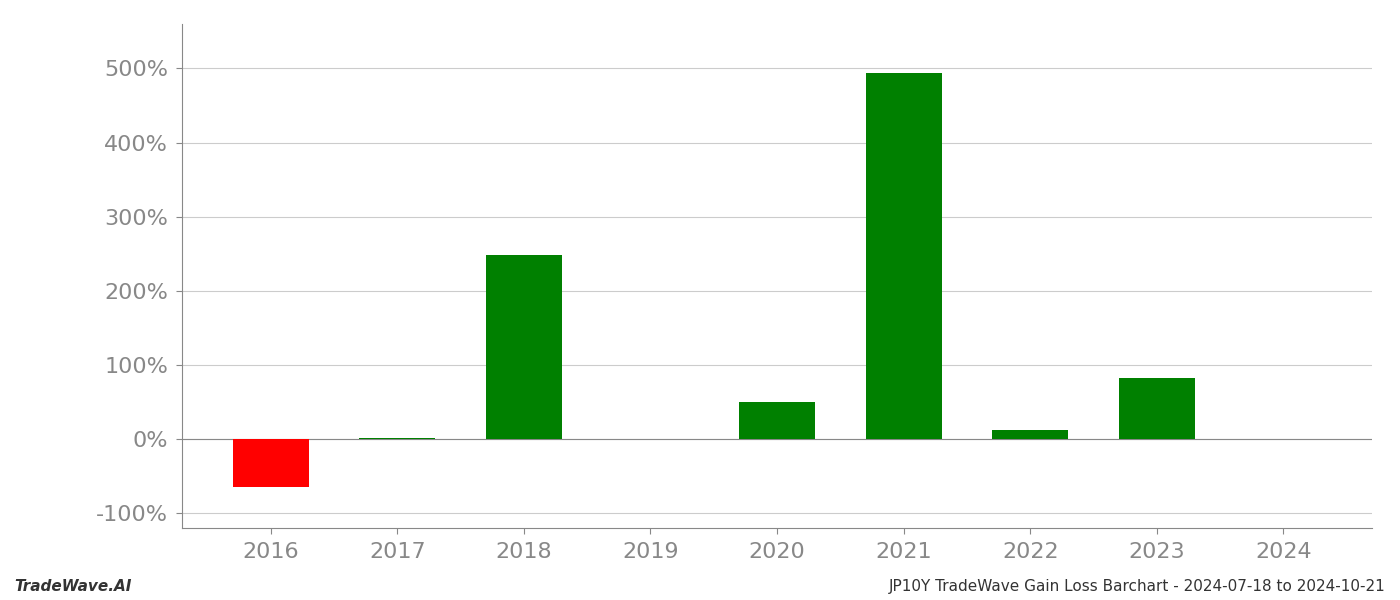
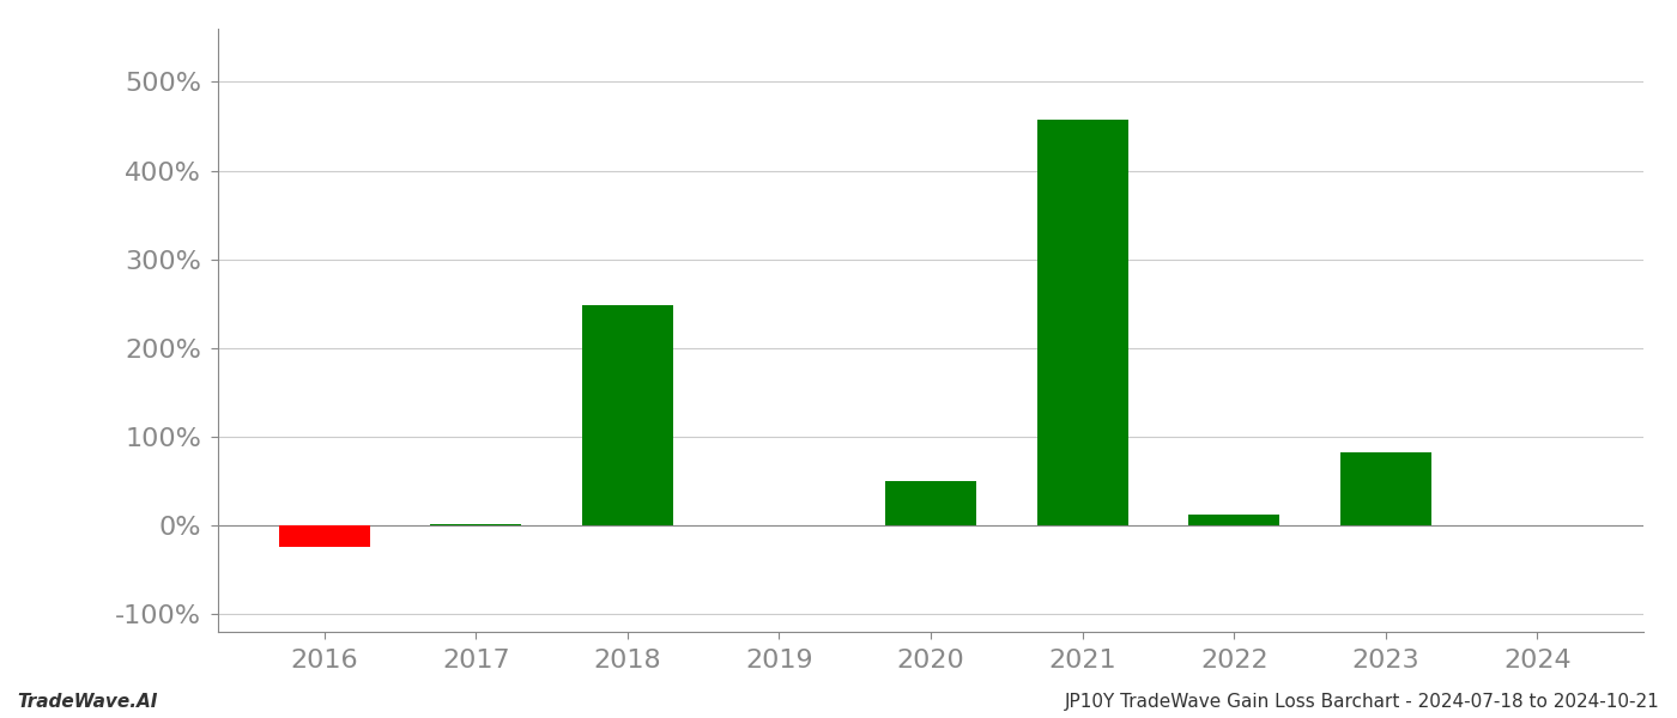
2016: -65% -> -24%
2021: 494% -> 458%
